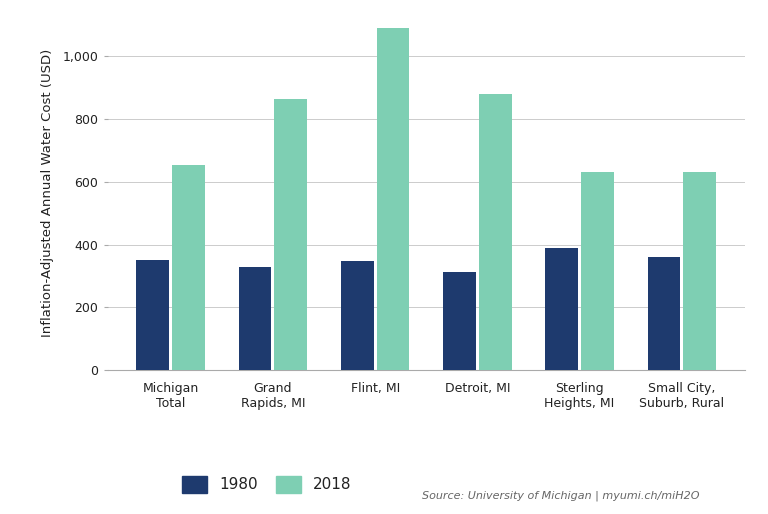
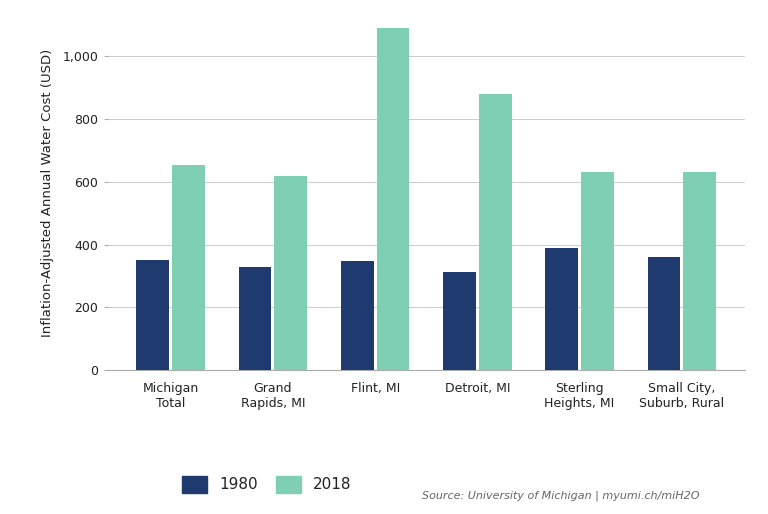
2018/Grand Rapids, MI: 865 -> 618
